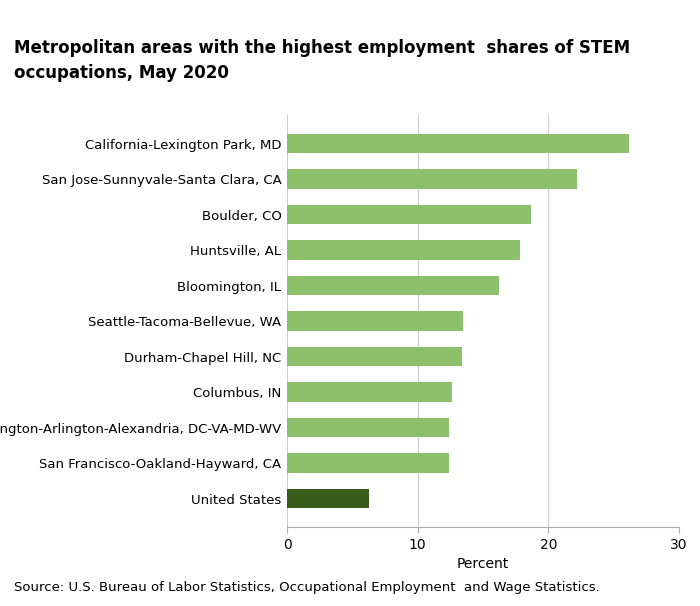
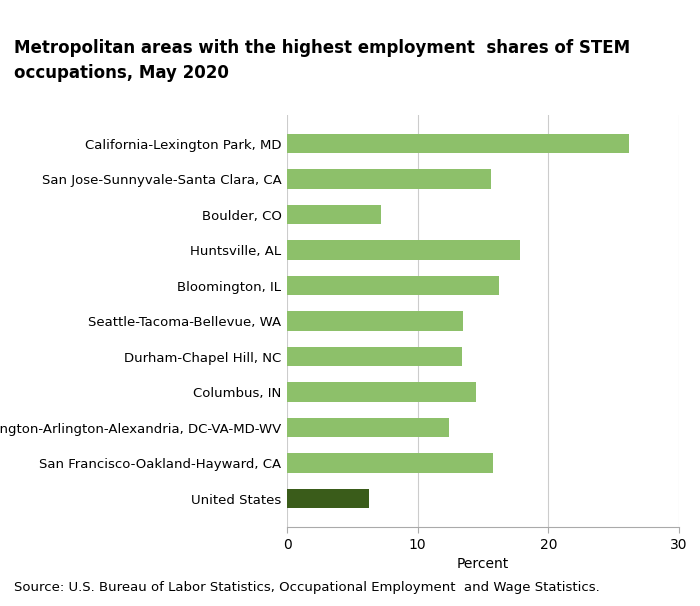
San Jose-Sunnyvale-Santa Clara, CA: 22.2 -> 15.6
Boulder, CO: 18.7 -> 7.2
Columbus, IN: 12.6 -> 14.5
San Francisco-Oakland-Hayward, CA: 12.4 -> 15.8
